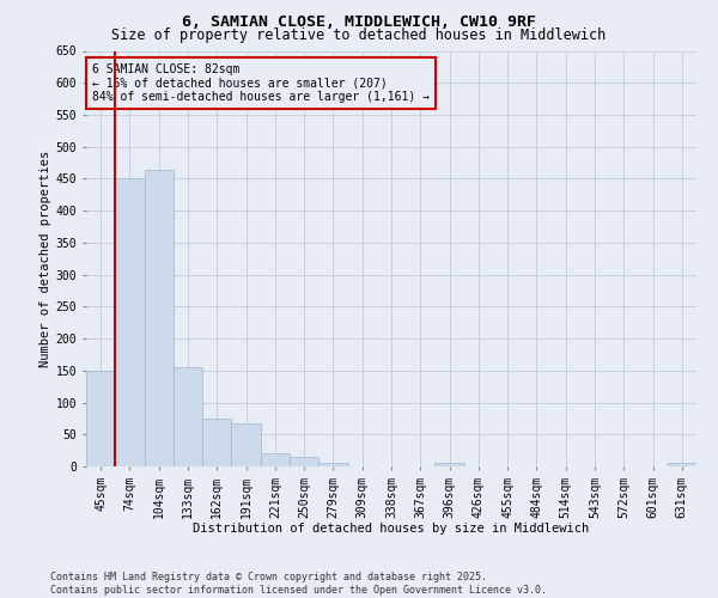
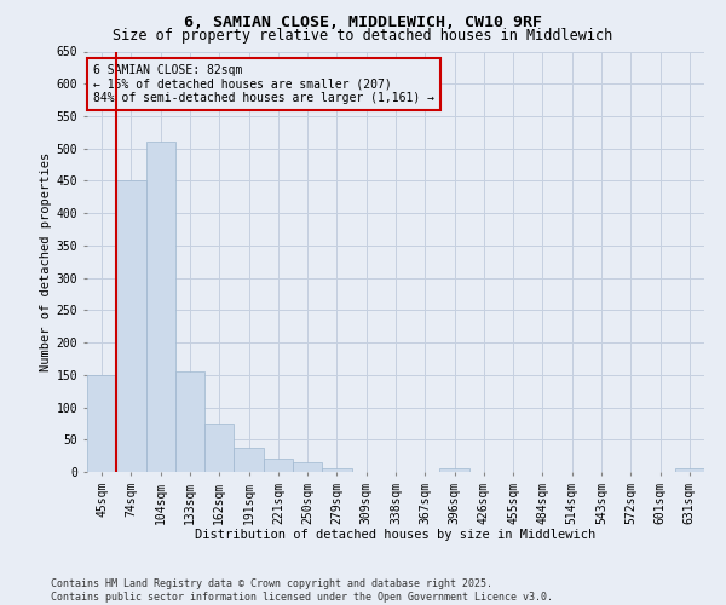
104sqm: 464 -> 510
191sqm: 68 -> 38
